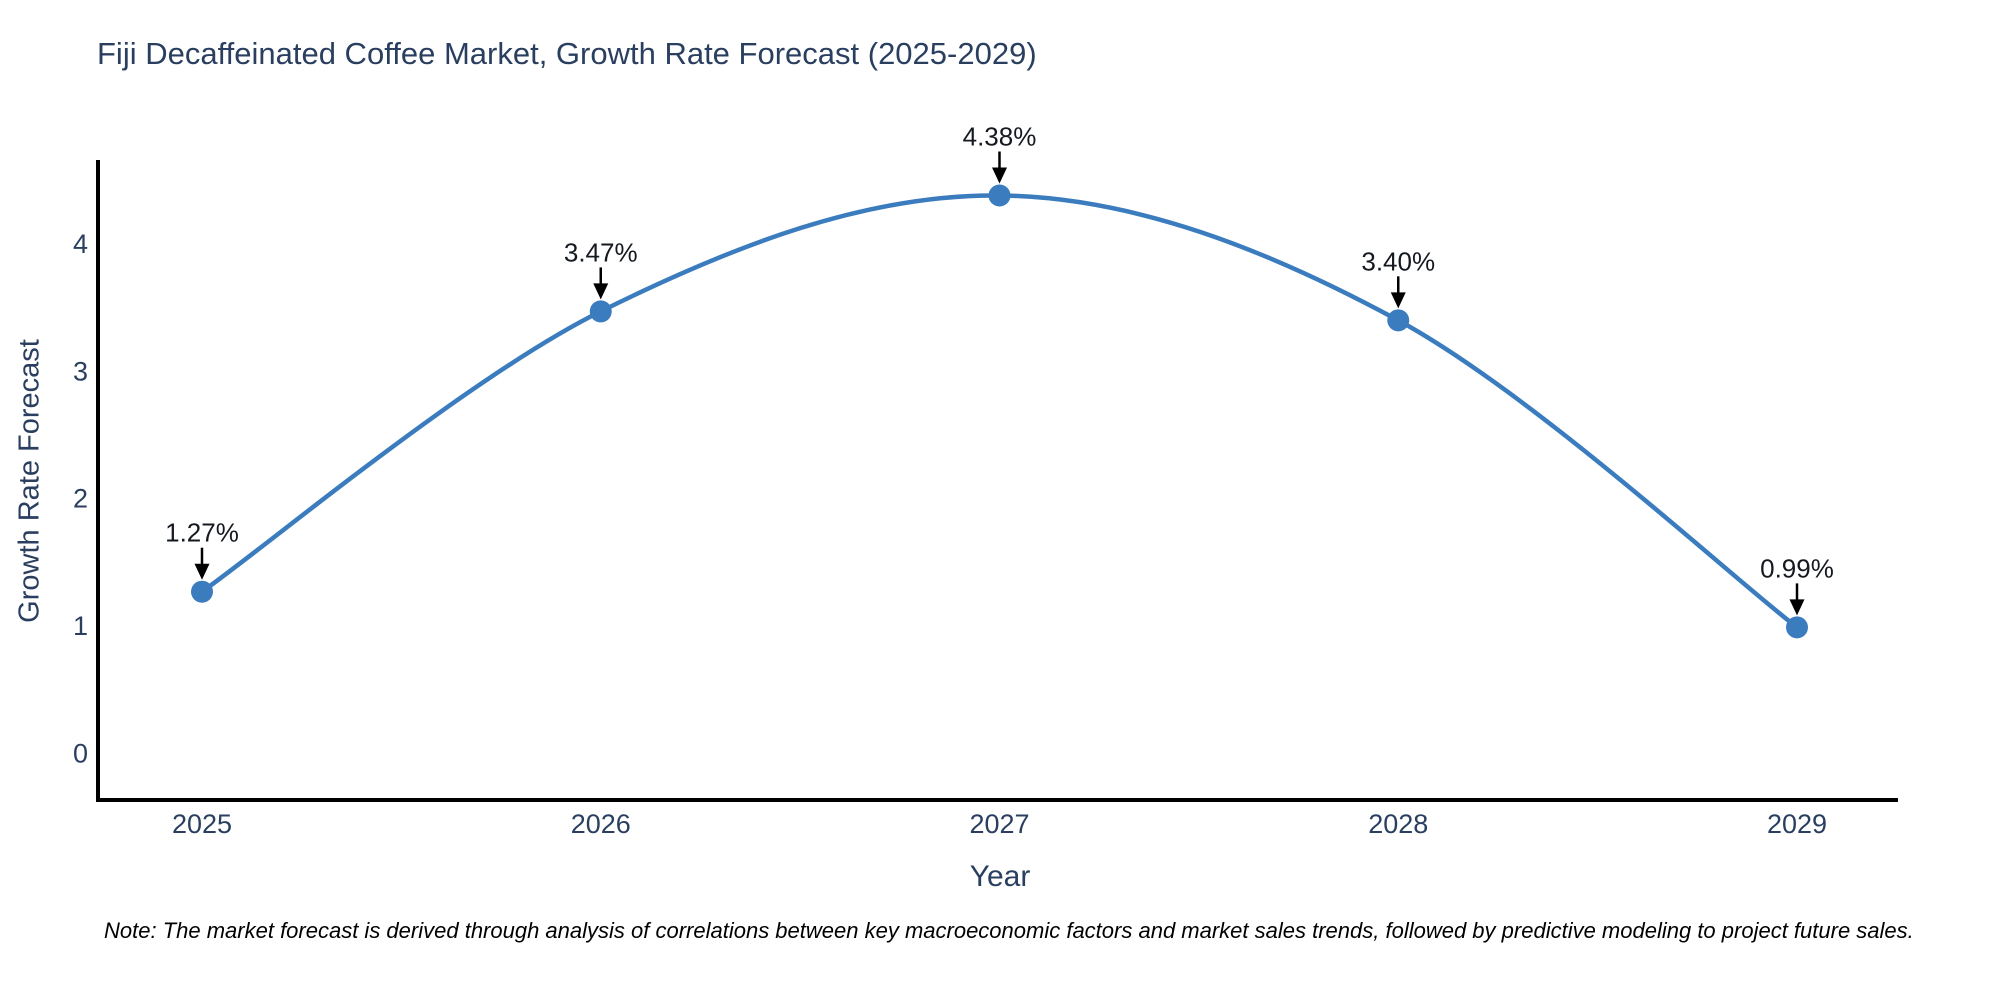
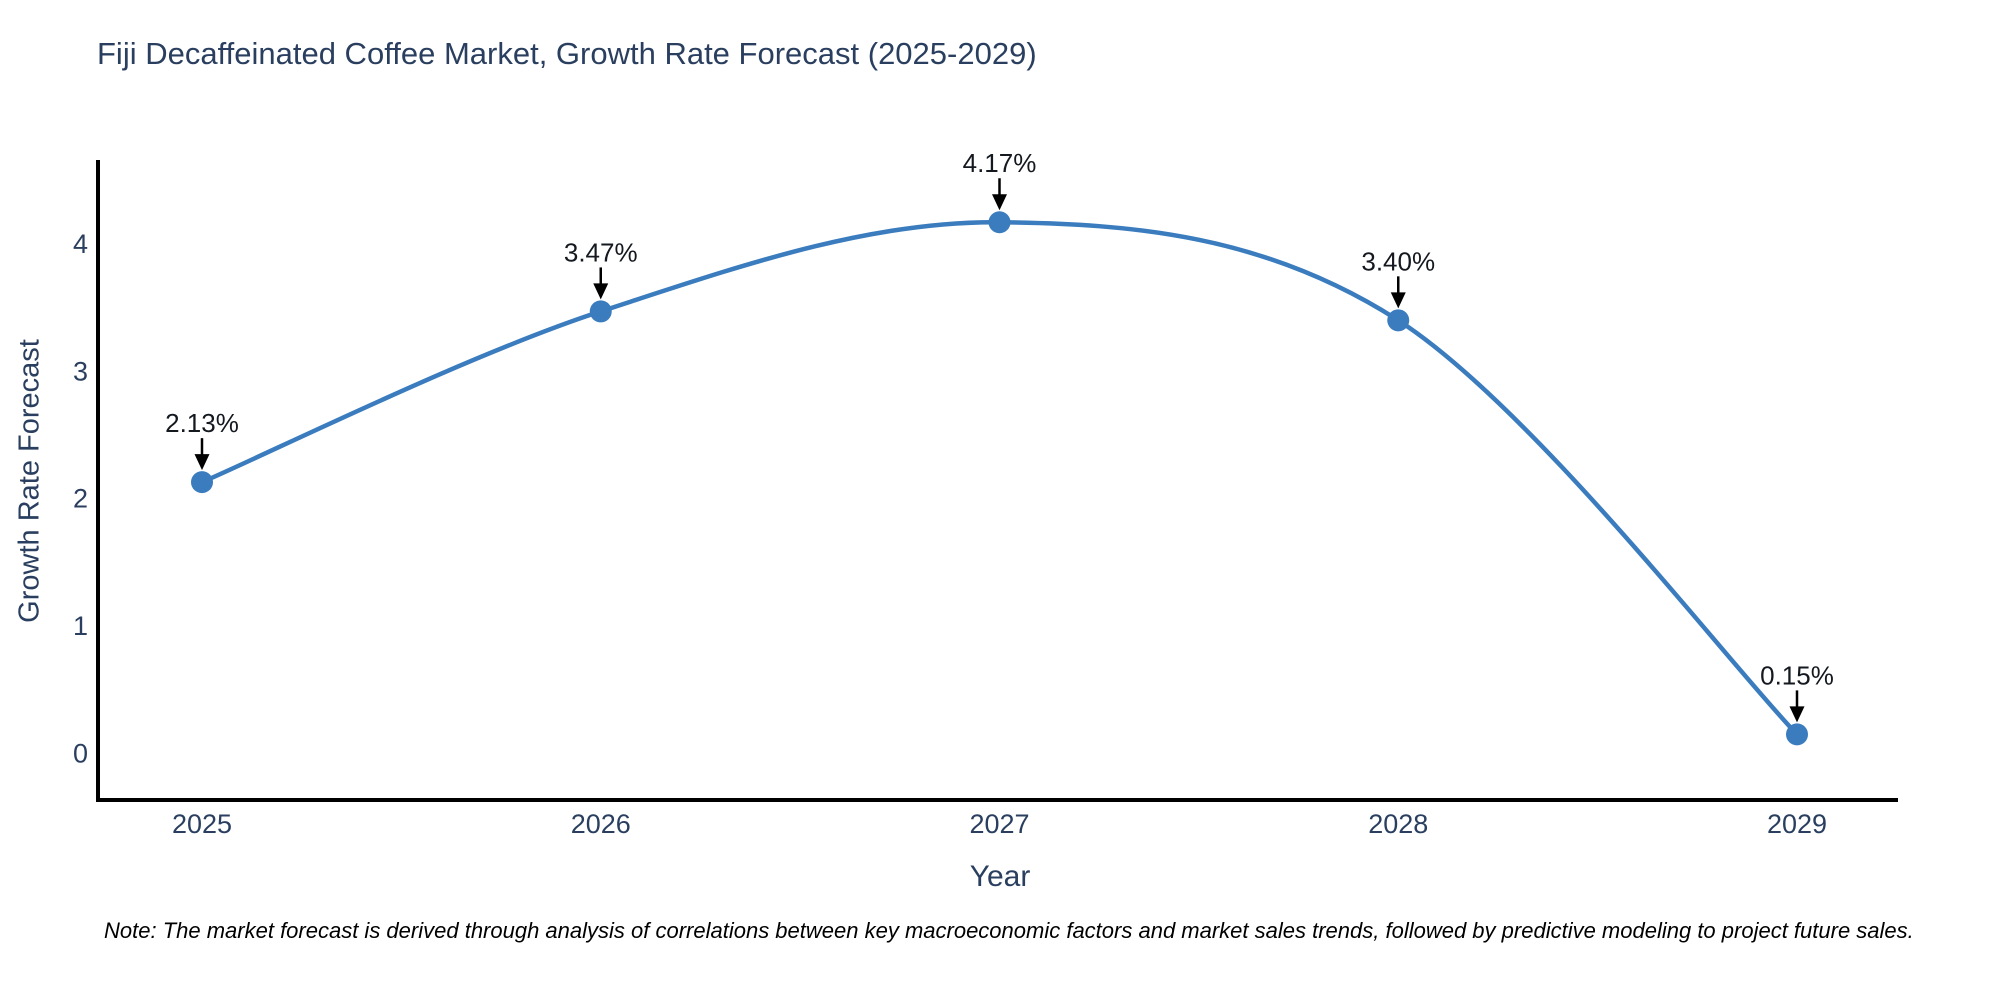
2025: 1.27% -> 2.13%
2027: 4.38% -> 4.17%
2029: 0.99% -> 0.15%
